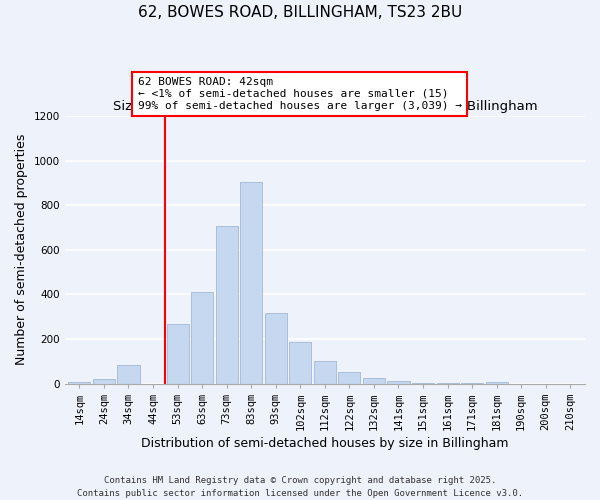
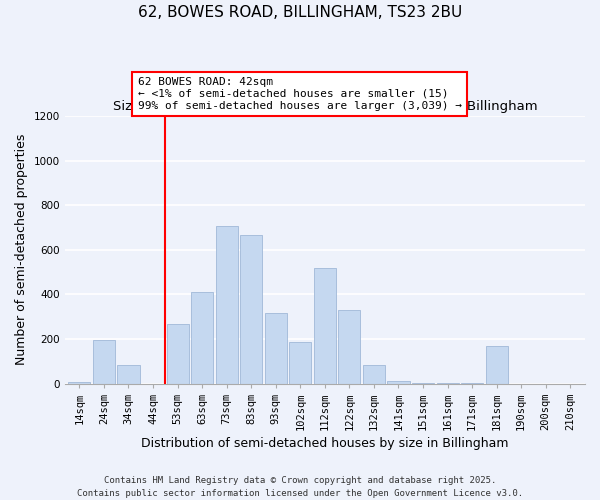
24sqm: 20 -> 195
83sqm: 905 -> 665
112sqm: 100 -> 520
122sqm: 50 -> 330
132sqm: 25 -> 85
181sqm: 5 -> 170
